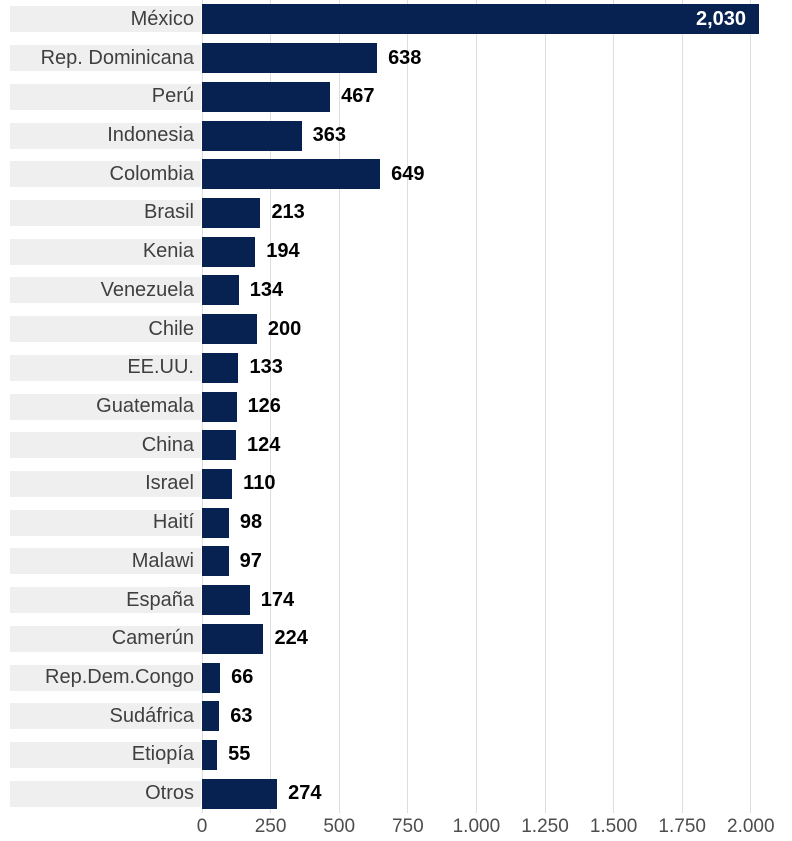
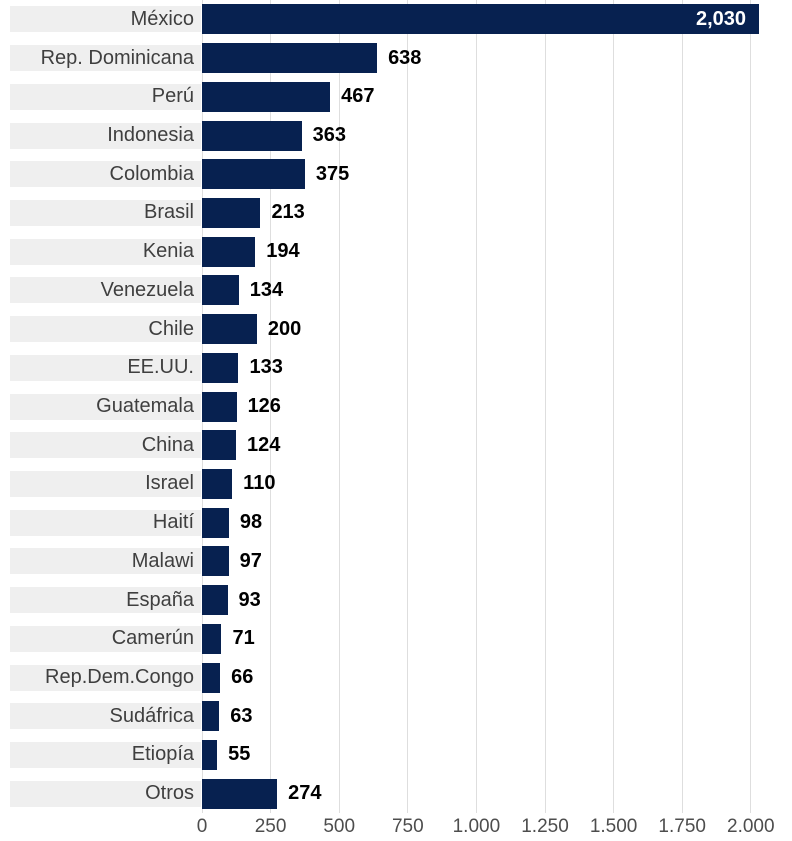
Colombia: 649 -> 375
España: 174 -> 93
Camerún: 224 -> 71
